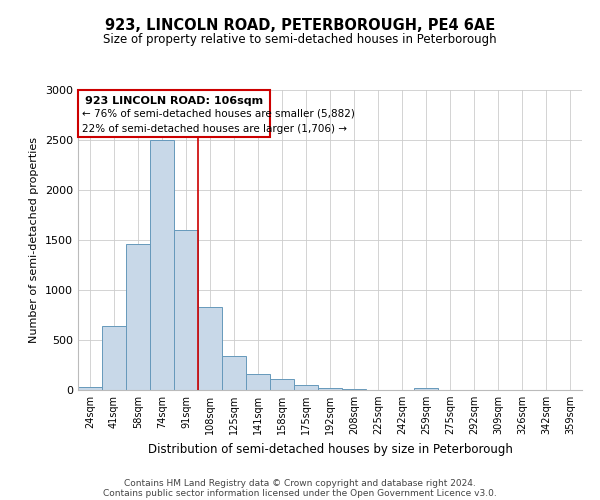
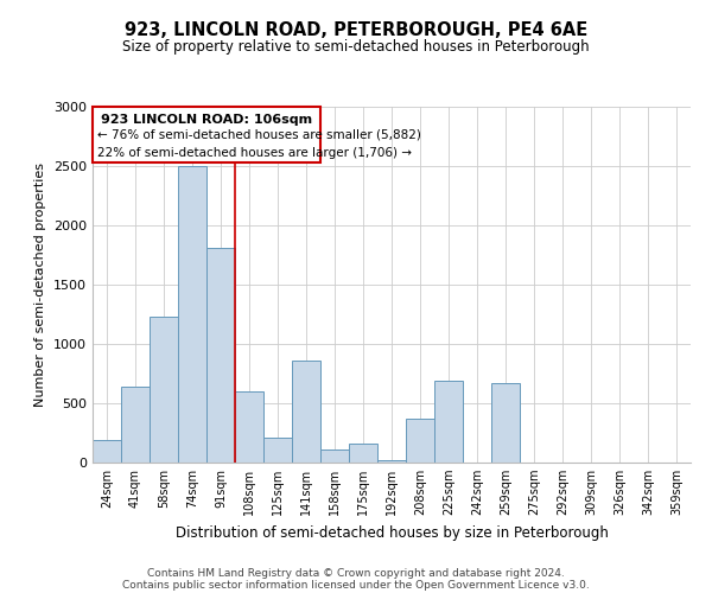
24sqm: 40 -> 190
58sqm: 1460 -> 1230
91sqm: 1600 -> 1810
108sqm: 830 -> 600
125sqm: 340 -> 210
141sqm: 160 -> 860
175sqm: 50 -> 160
208sqm: 20 -> 370
225sqm: 0 -> 690
259sqm: 20 -> 670
